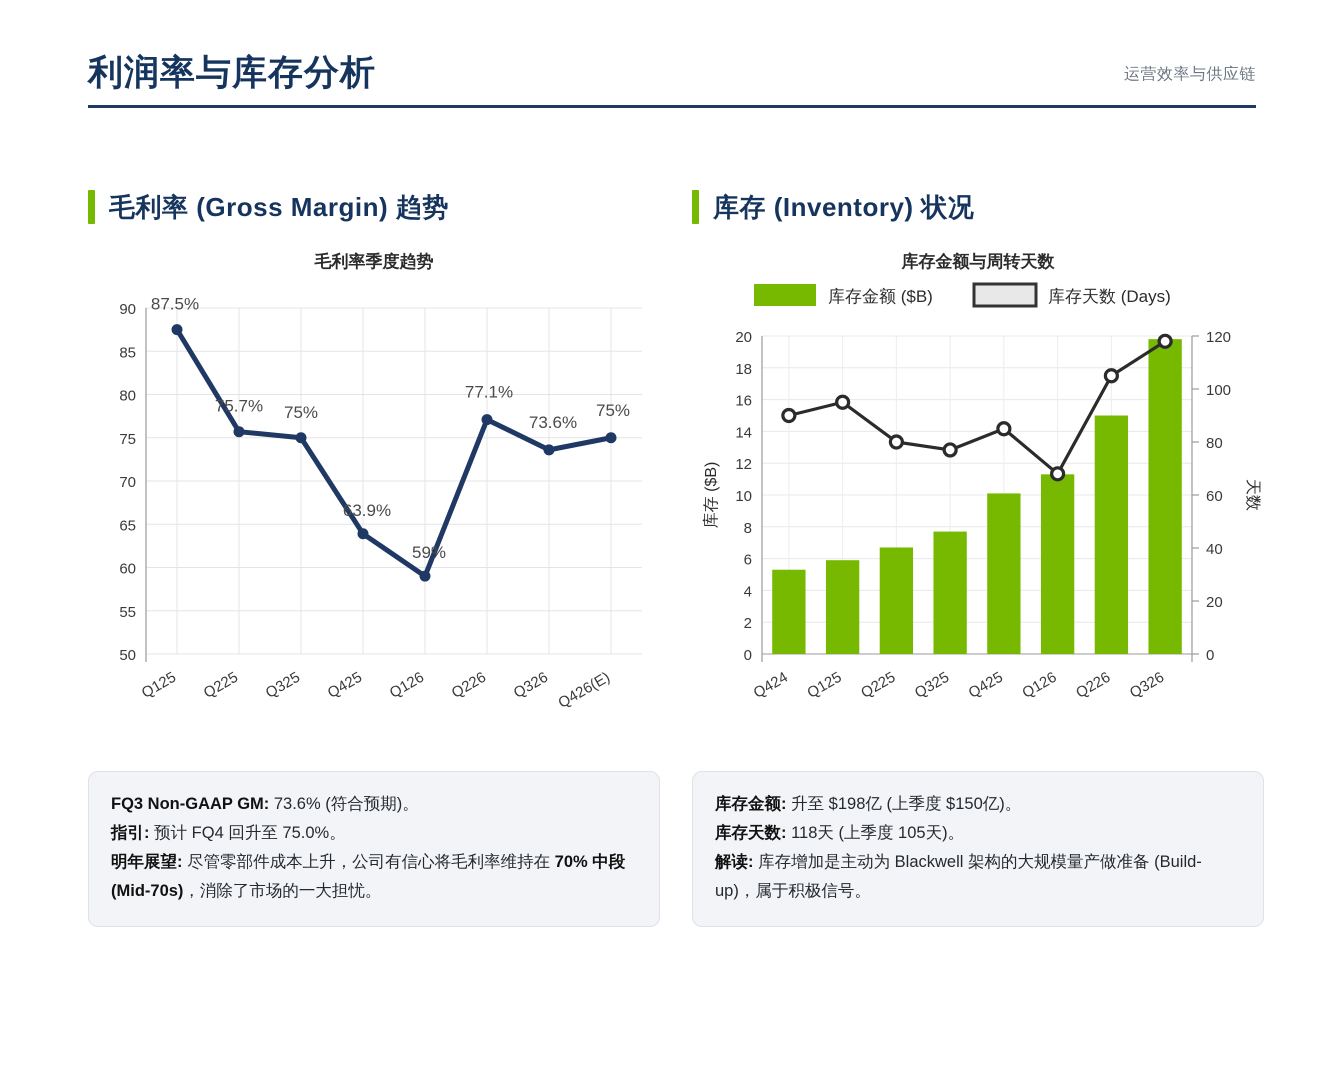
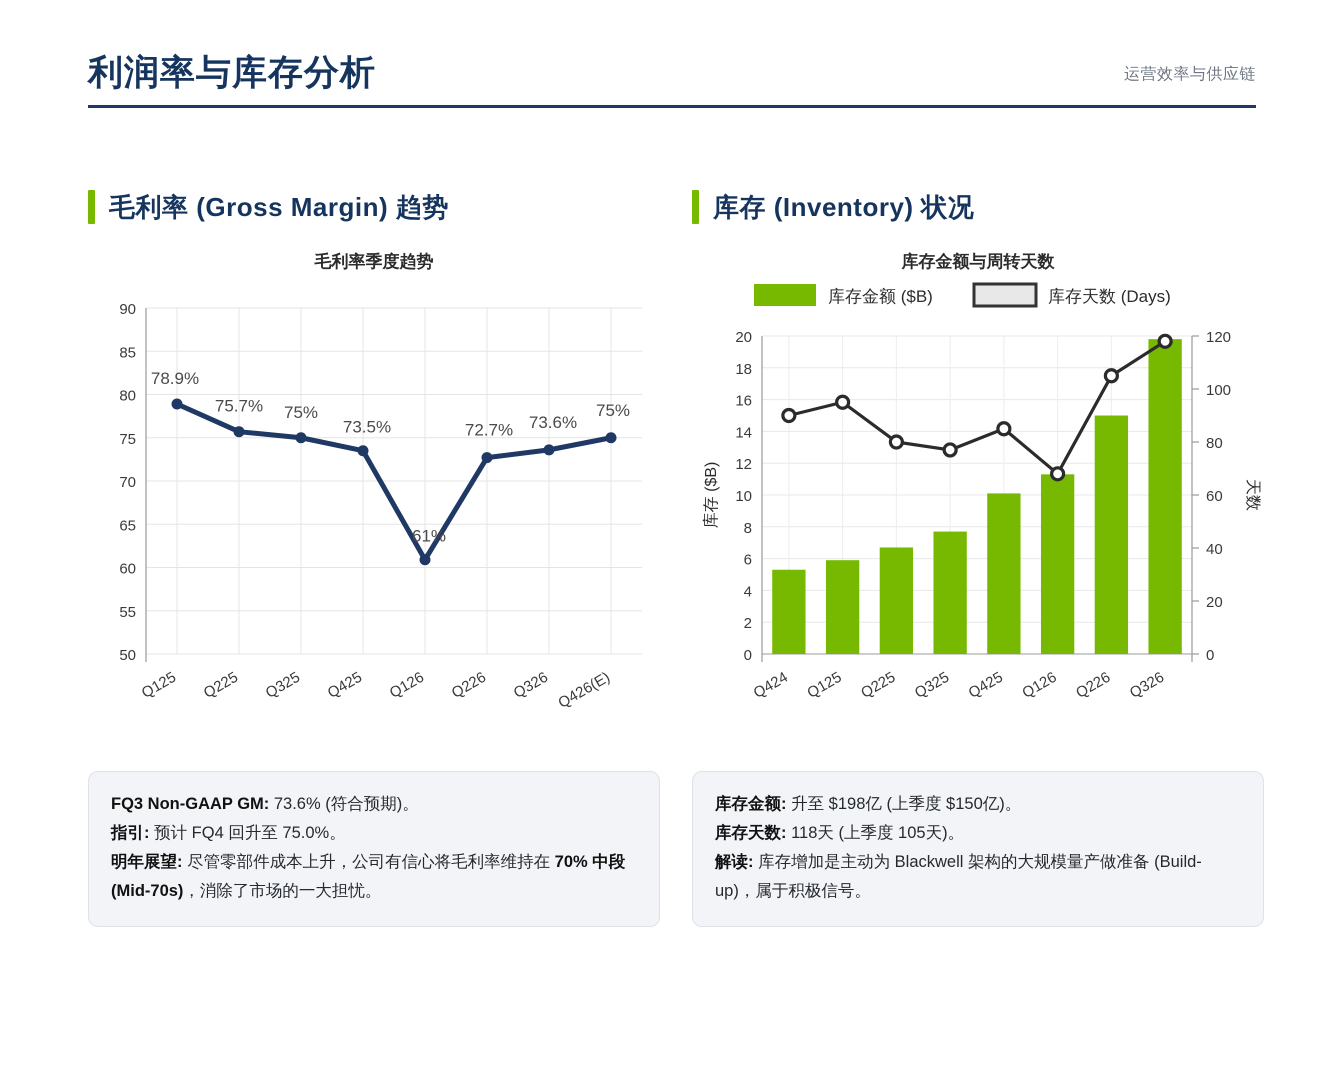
毛利率季度趋势/Q125: 87.5% -> 78.9%
毛利率季度趋势/Q425: 63.9% -> 73.5%
毛利率季度趋势/Q126: 59% -> 61%
毛利率季度趋势/Q226: 77.1% -> 72.7%
